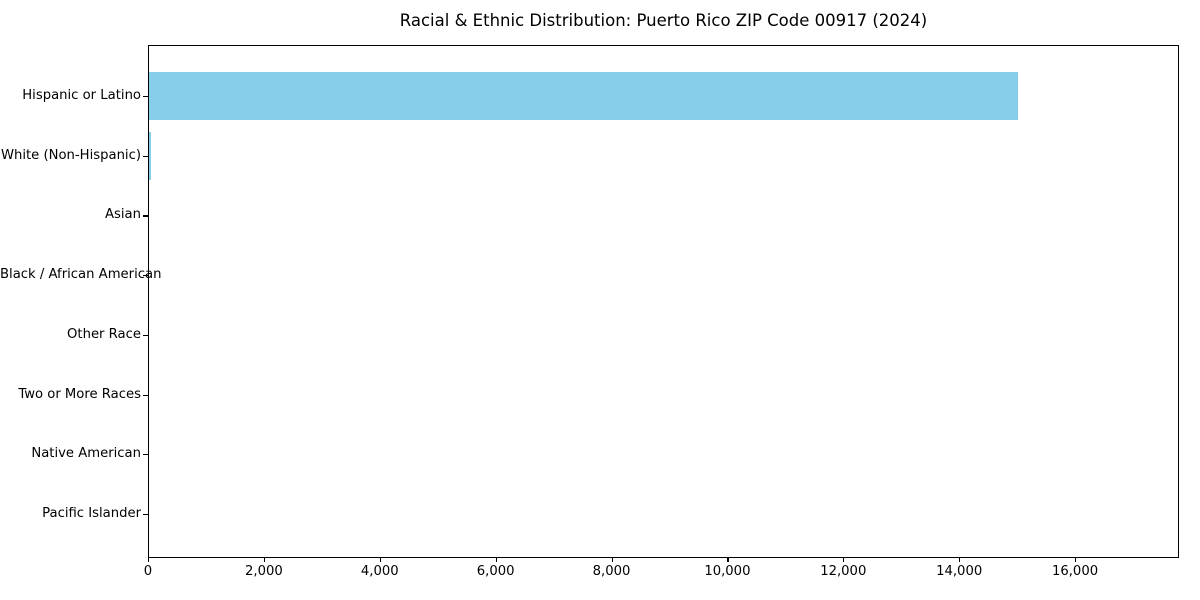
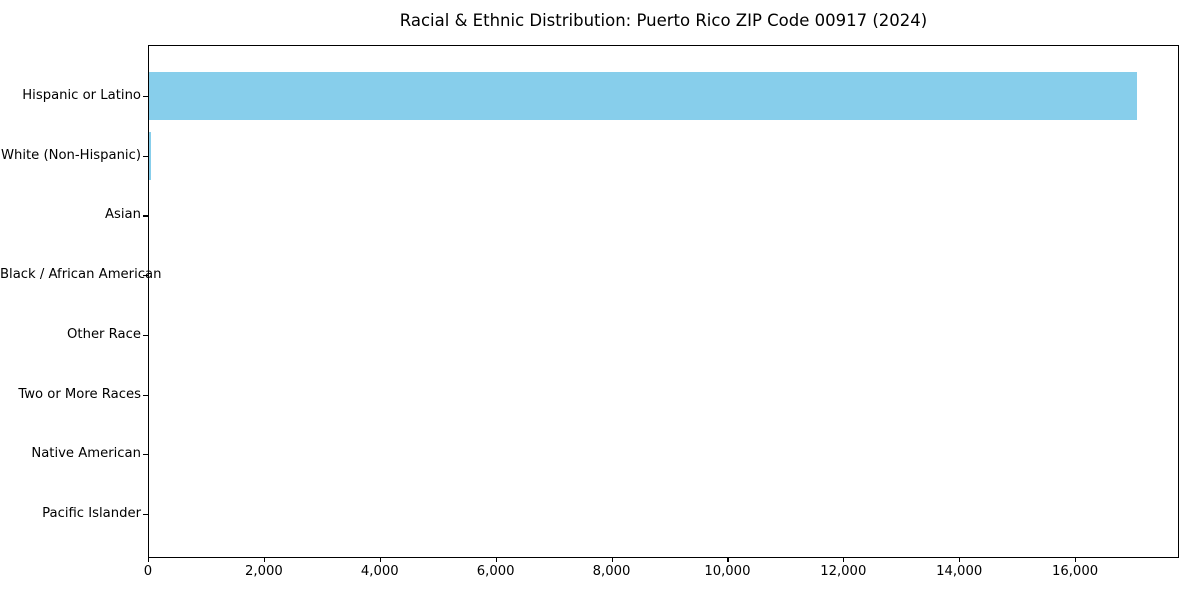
Hispanic or Latino: 15000 -> 17100
